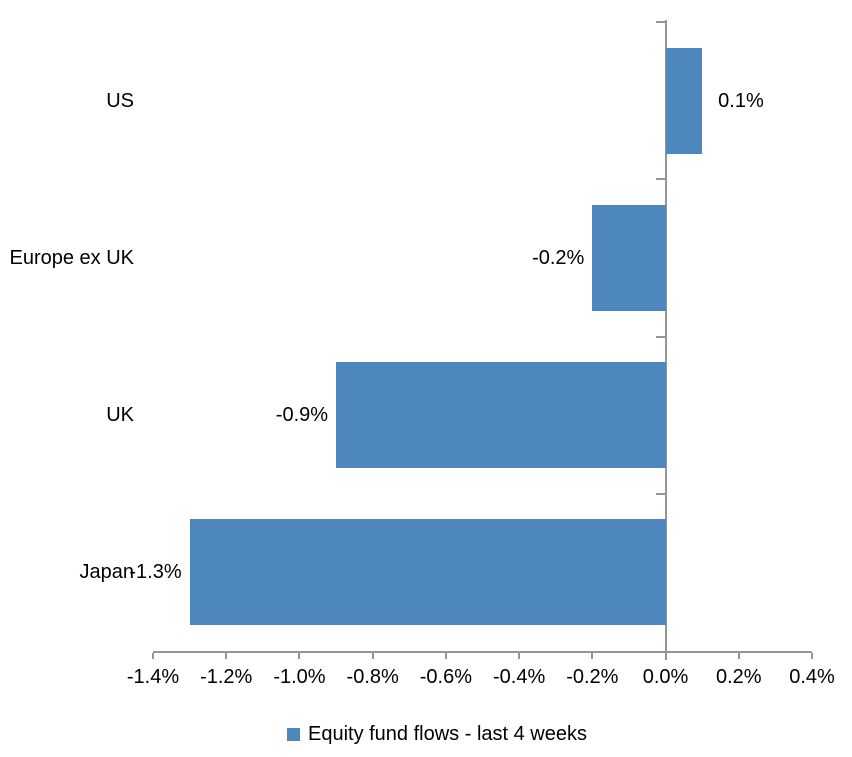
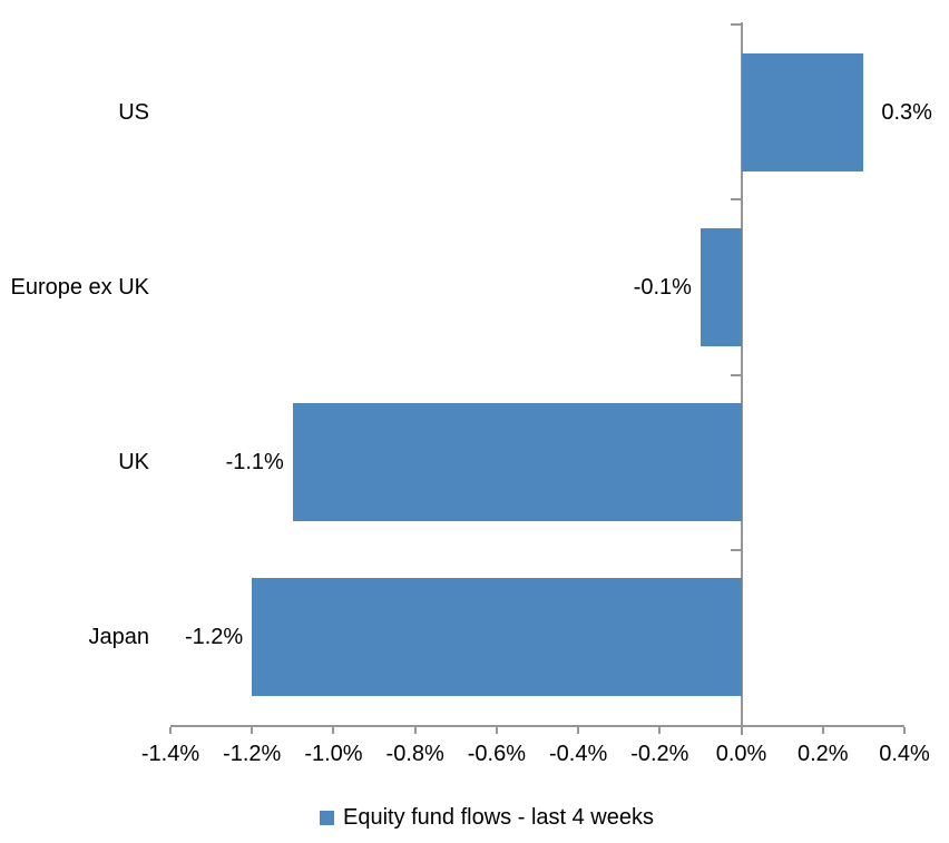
US: 0.1% -> 0.3%
Europe ex UK: -0.2% -> -0.1%
UK: -0.9% -> -1.1%
Japan: -1.3% -> -1.2%
